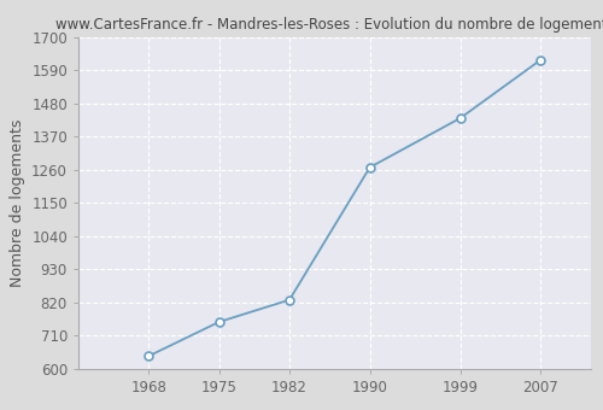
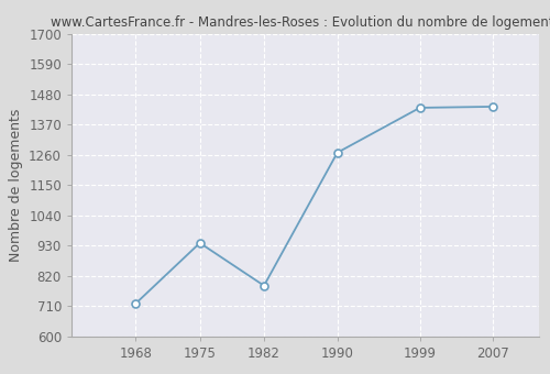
1968: 643 -> 720
1975: 756 -> 940
1982: 829 -> 785
2007: 1624 -> 1435
